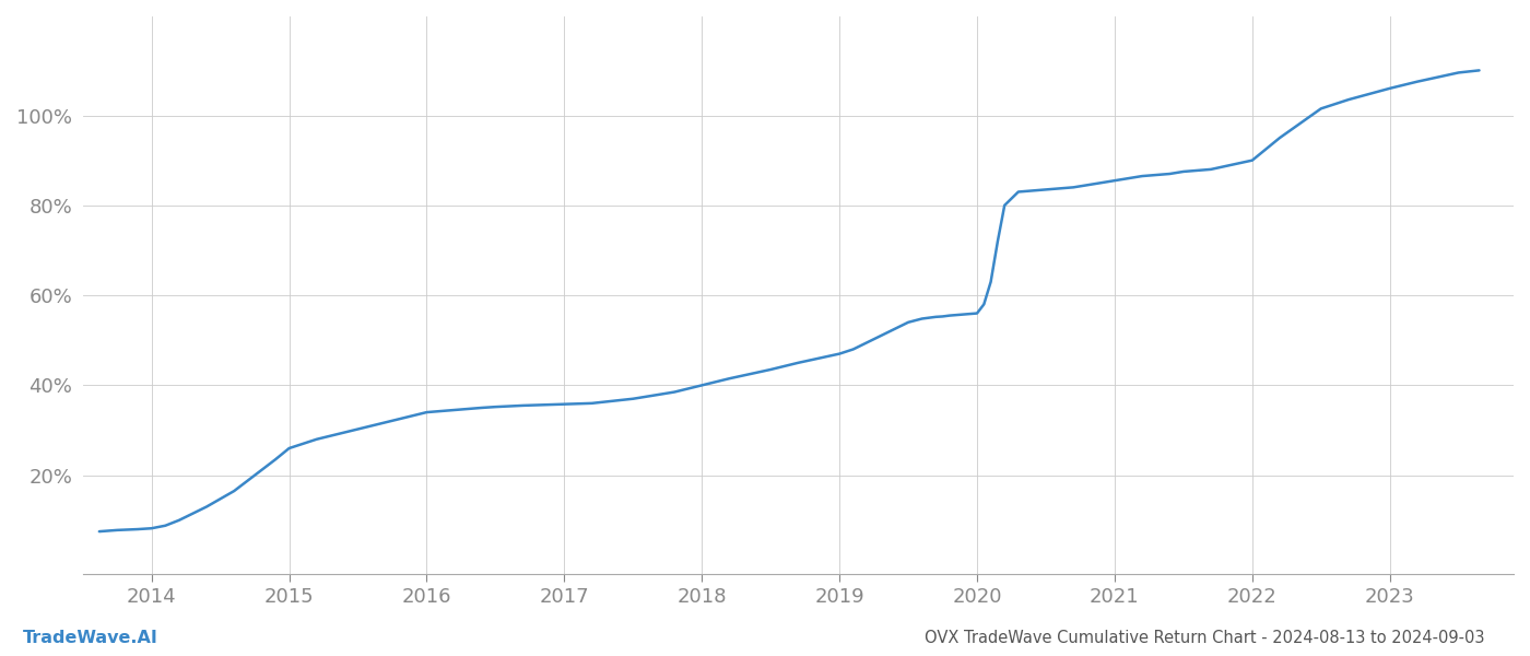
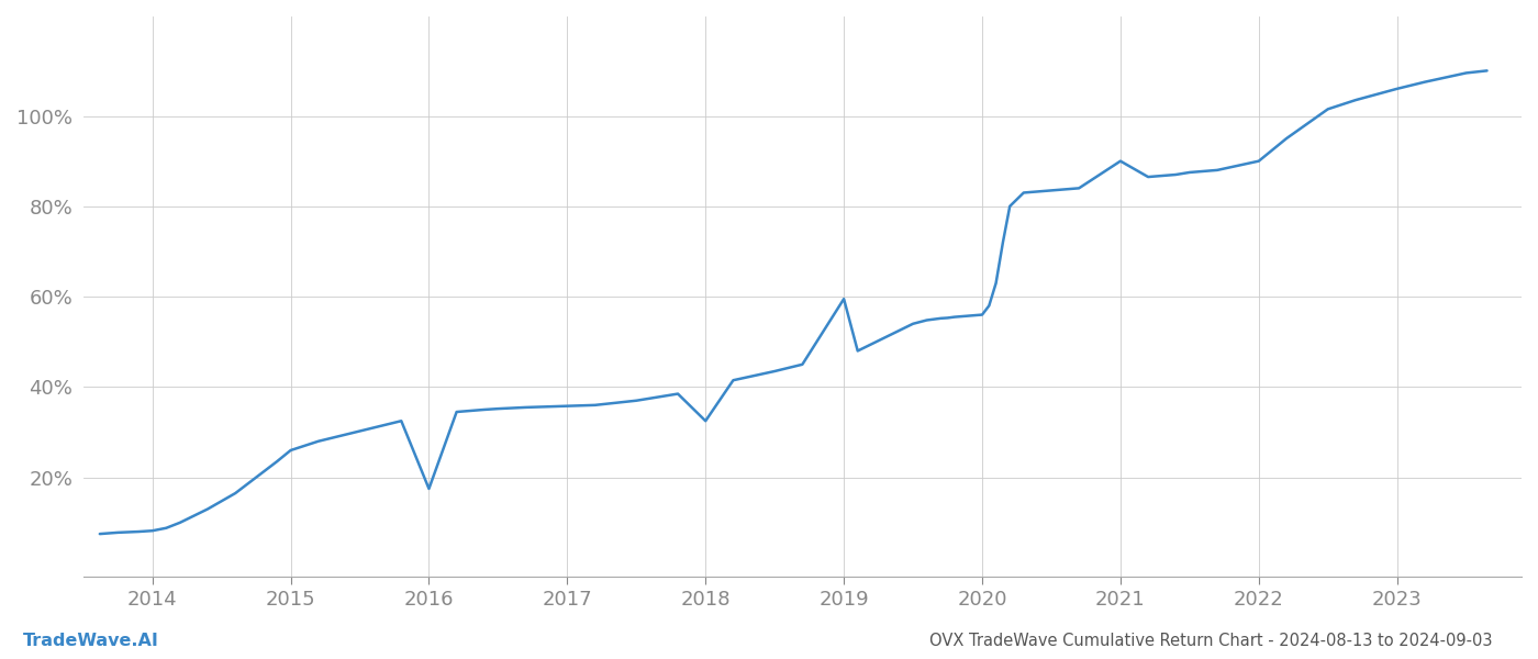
2016: 34.0% -> 17.5%
2018: 40.0% -> 32.5%
2019: 47.0% -> 59.5%
2021: 85.5% -> 90.0%
